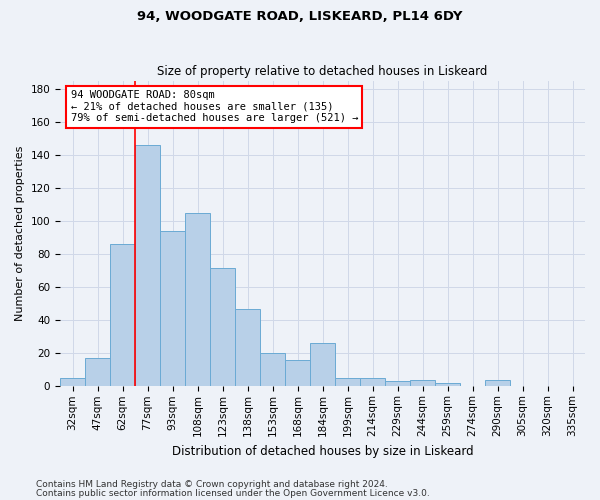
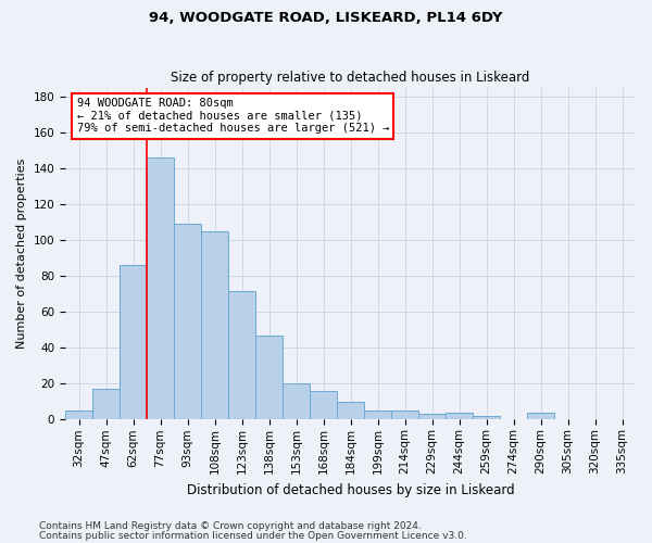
93sqm: 94 -> 109
184sqm: 26 -> 10
